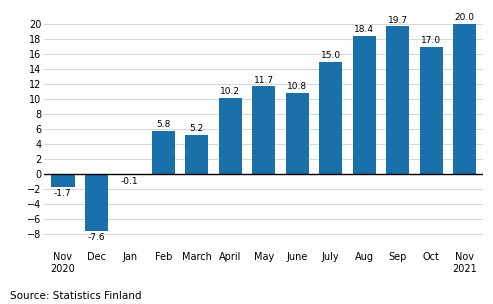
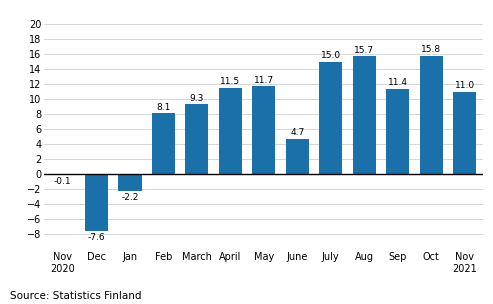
Nov 2020: -1.7 -> -0.1
Jan: -0.1 -> -2.2
Feb: 5.8 -> 8.1
March: 5.2 -> 9.3
April: 10.2 -> 11.5
June: 10.8 -> 4.7
Aug: 18.4 -> 15.7
Sep: 19.7 -> 11.4
Oct: 17.0 -> 15.8
Nov 2021: 20.0 -> 11.0
